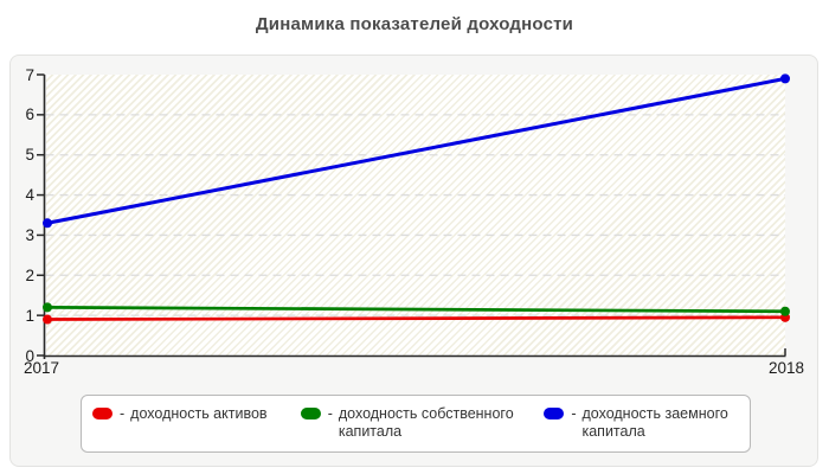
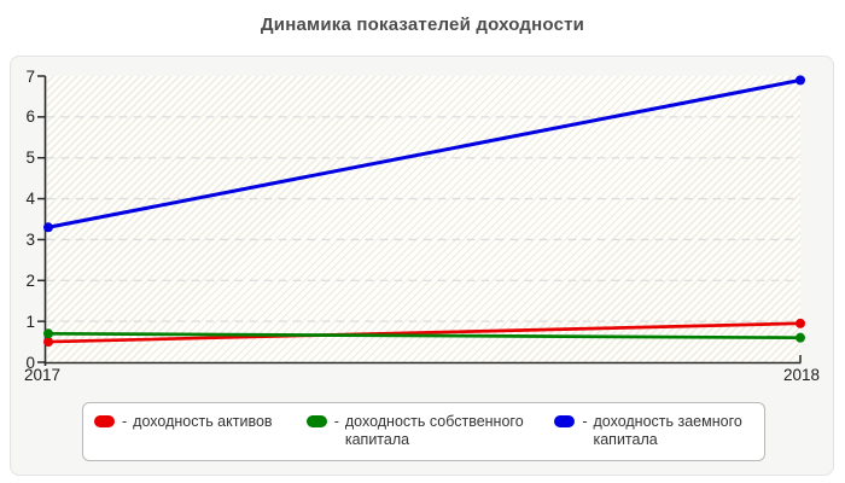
доходность активов/2017: 0.9 -> 0.5
доходность собственного капитала/2017: 1.2 -> 0.7
доходность собственного капитала/2018: 1.1 -> 0.6
